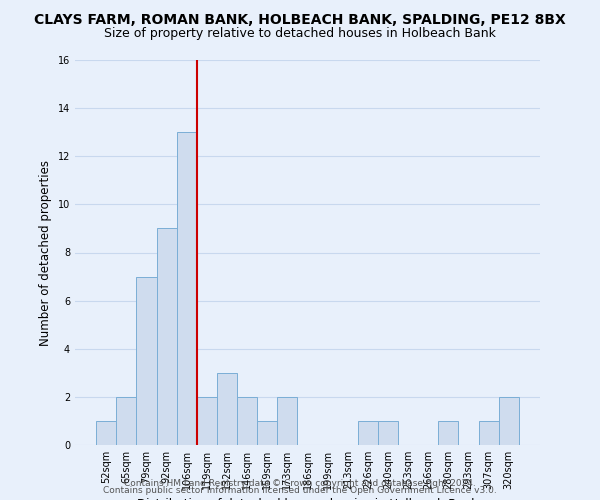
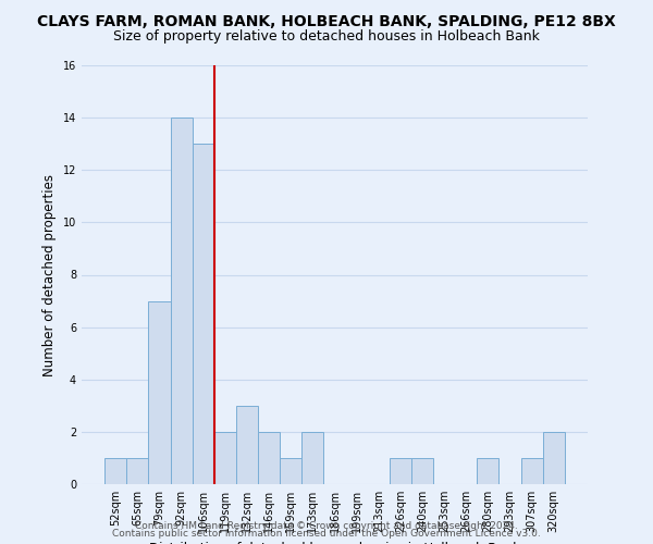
65sqm: 2 -> 1
92sqm: 9 -> 14
